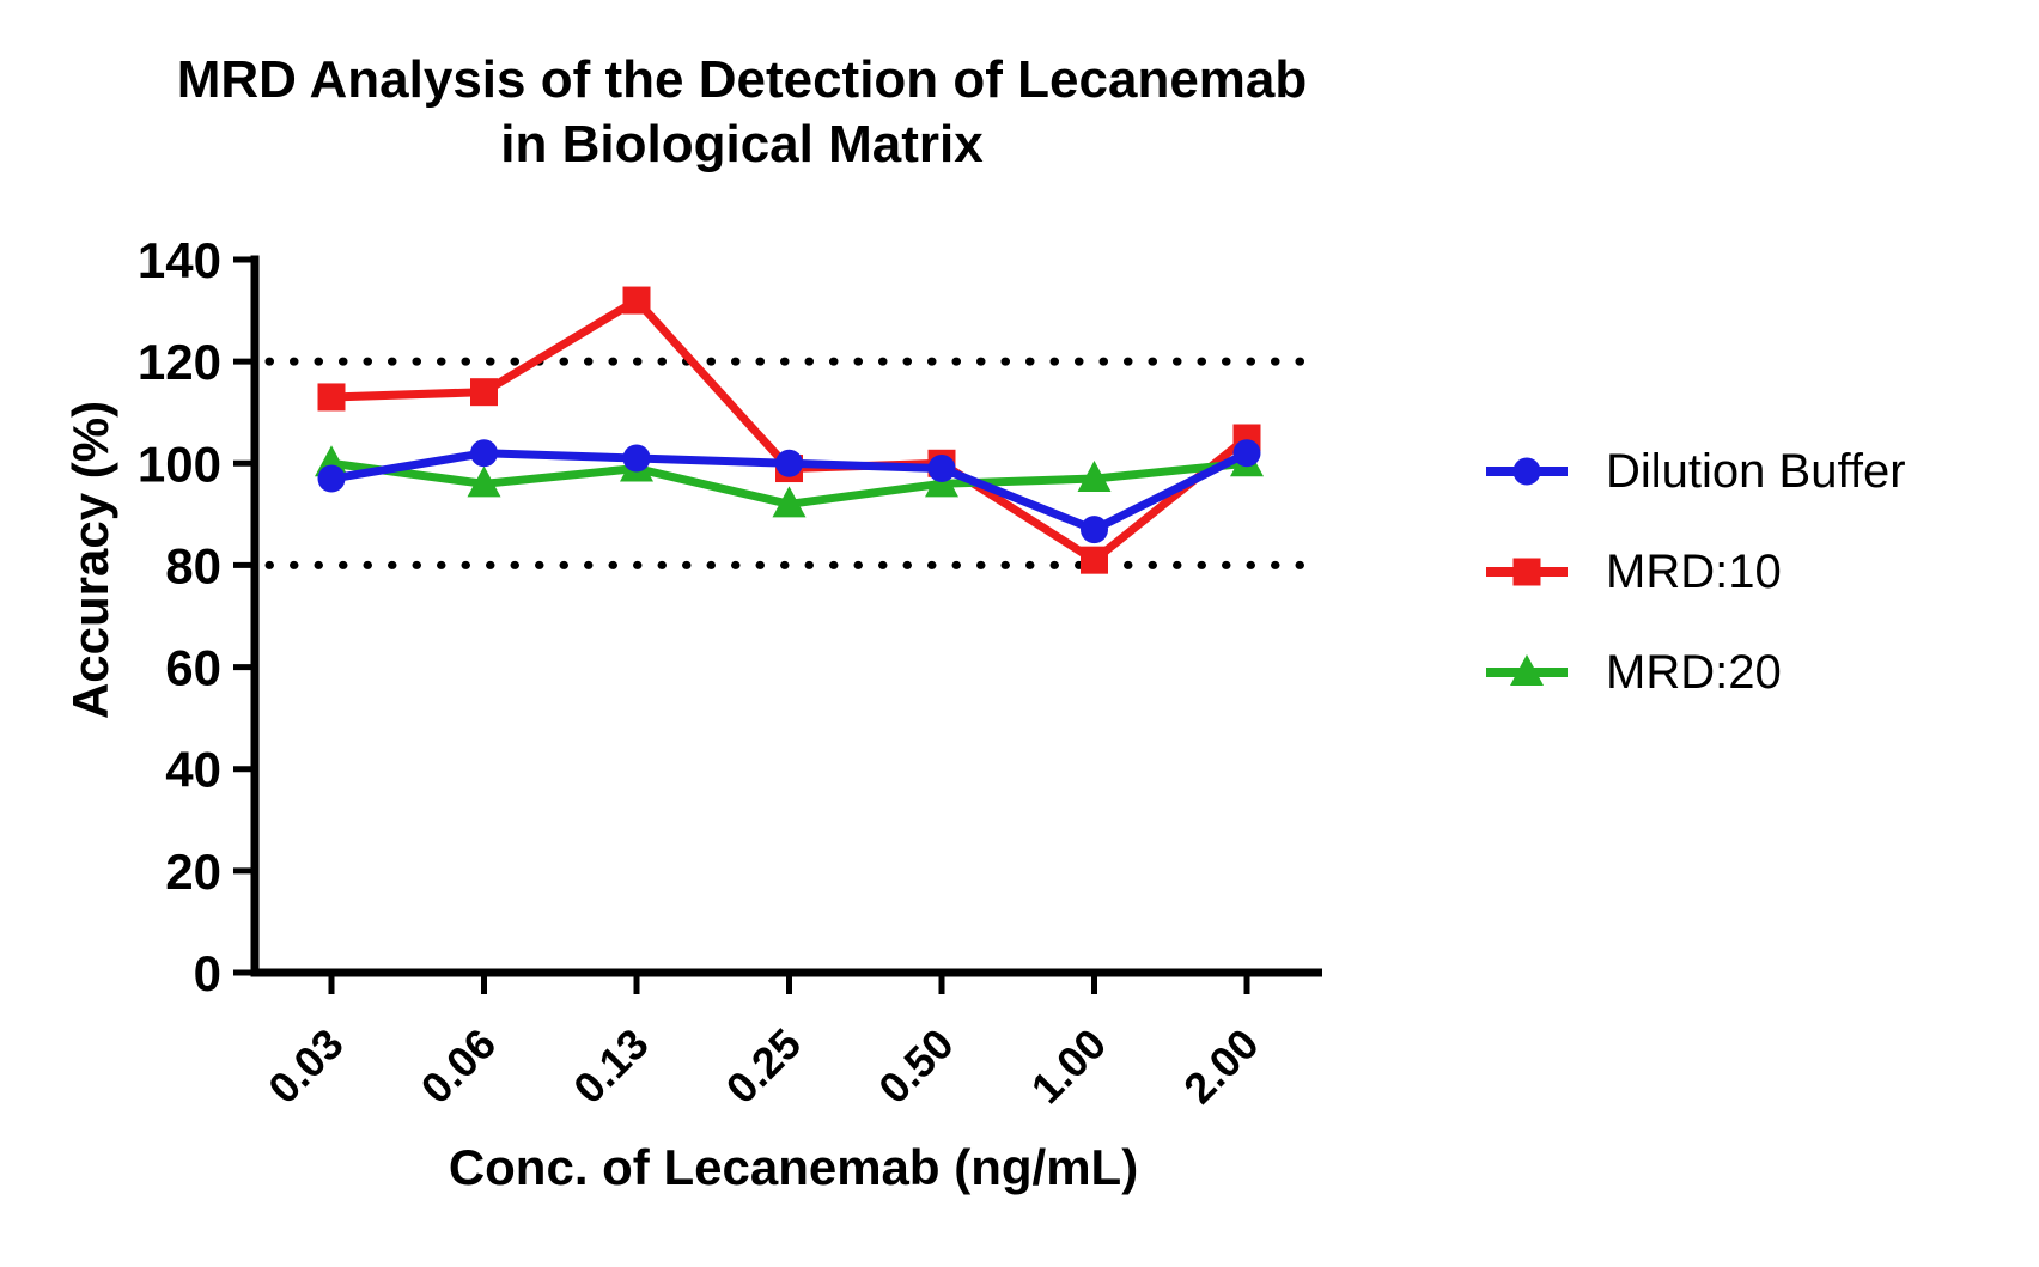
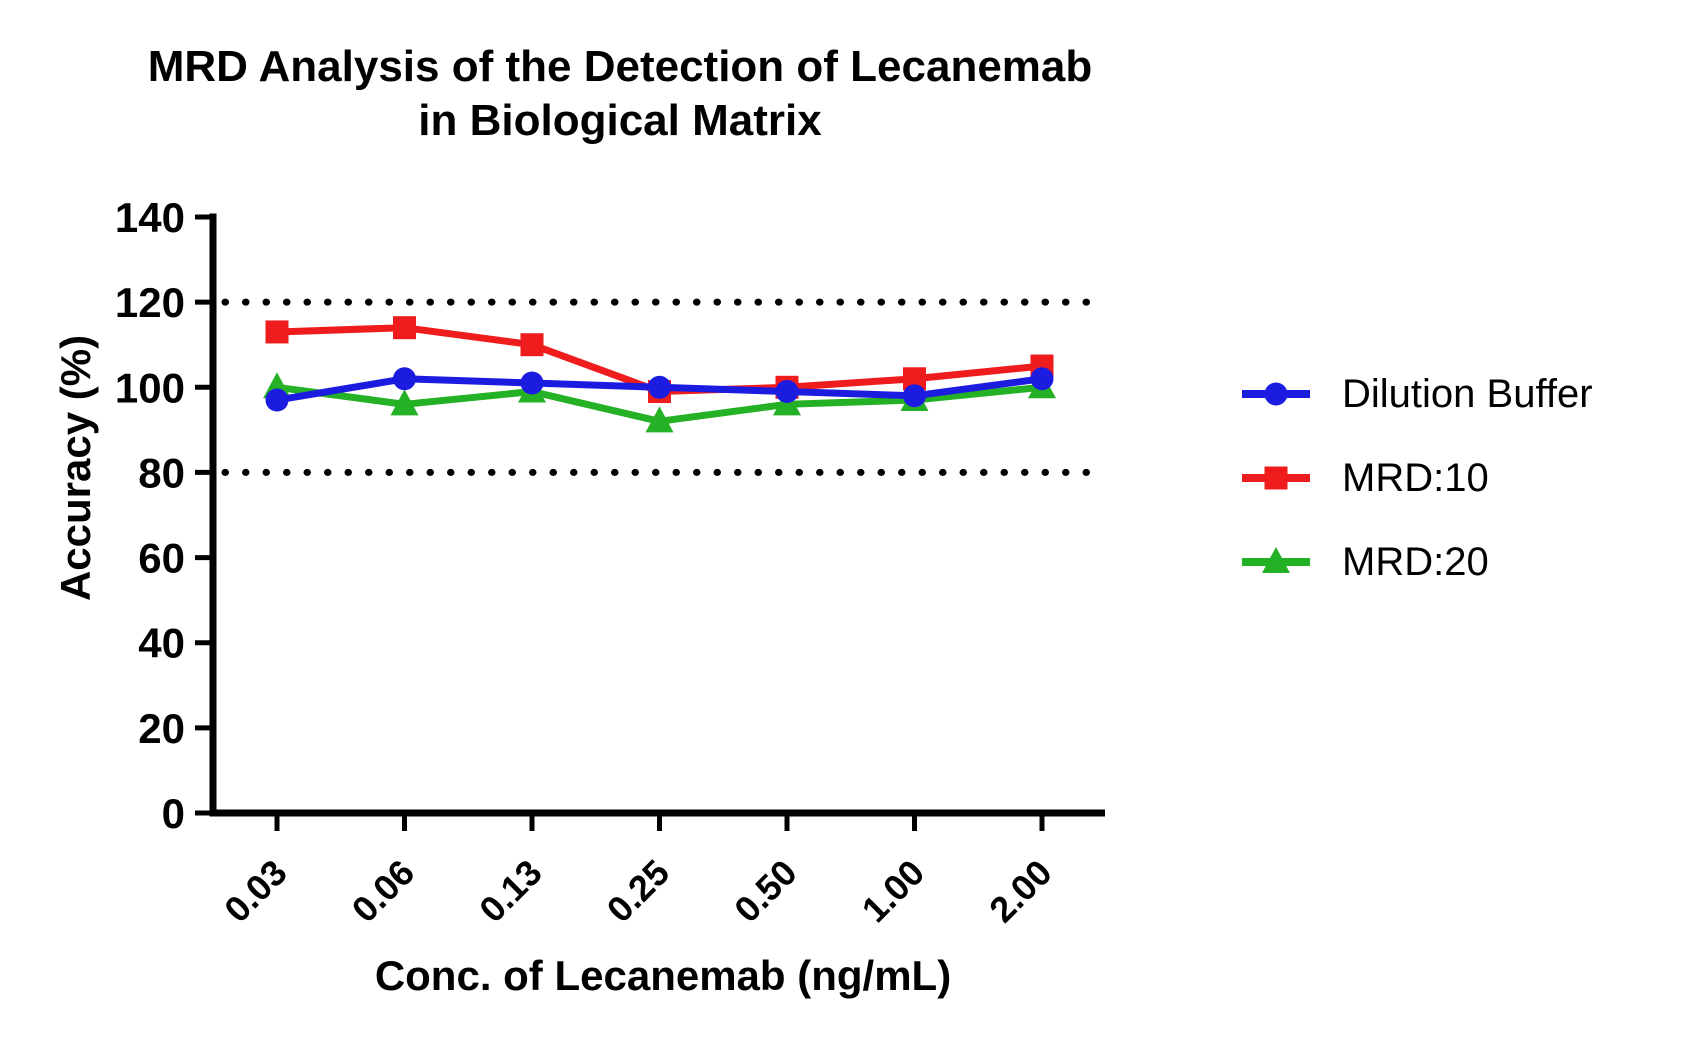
MRD:10/0.13: 132 -> 110
Dilution Buffer/1.00: 87 -> 98
MRD:10/1.00: 81 -> 102
